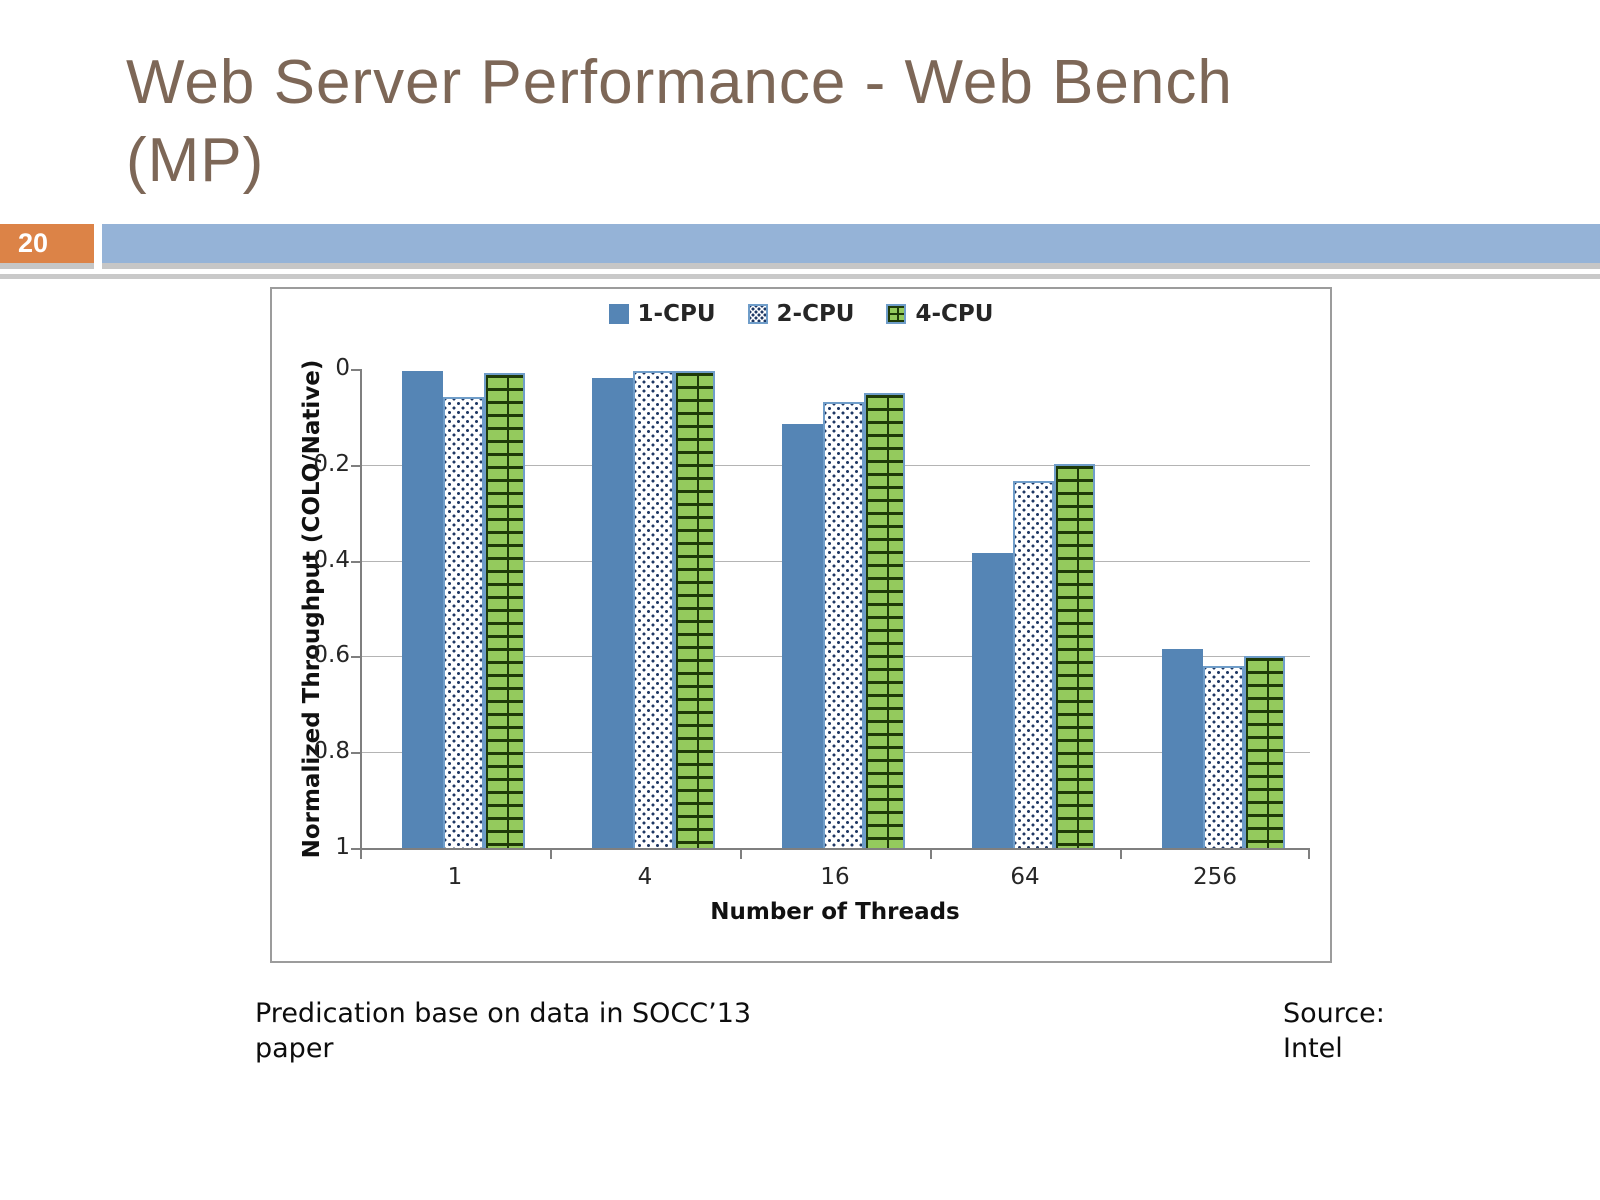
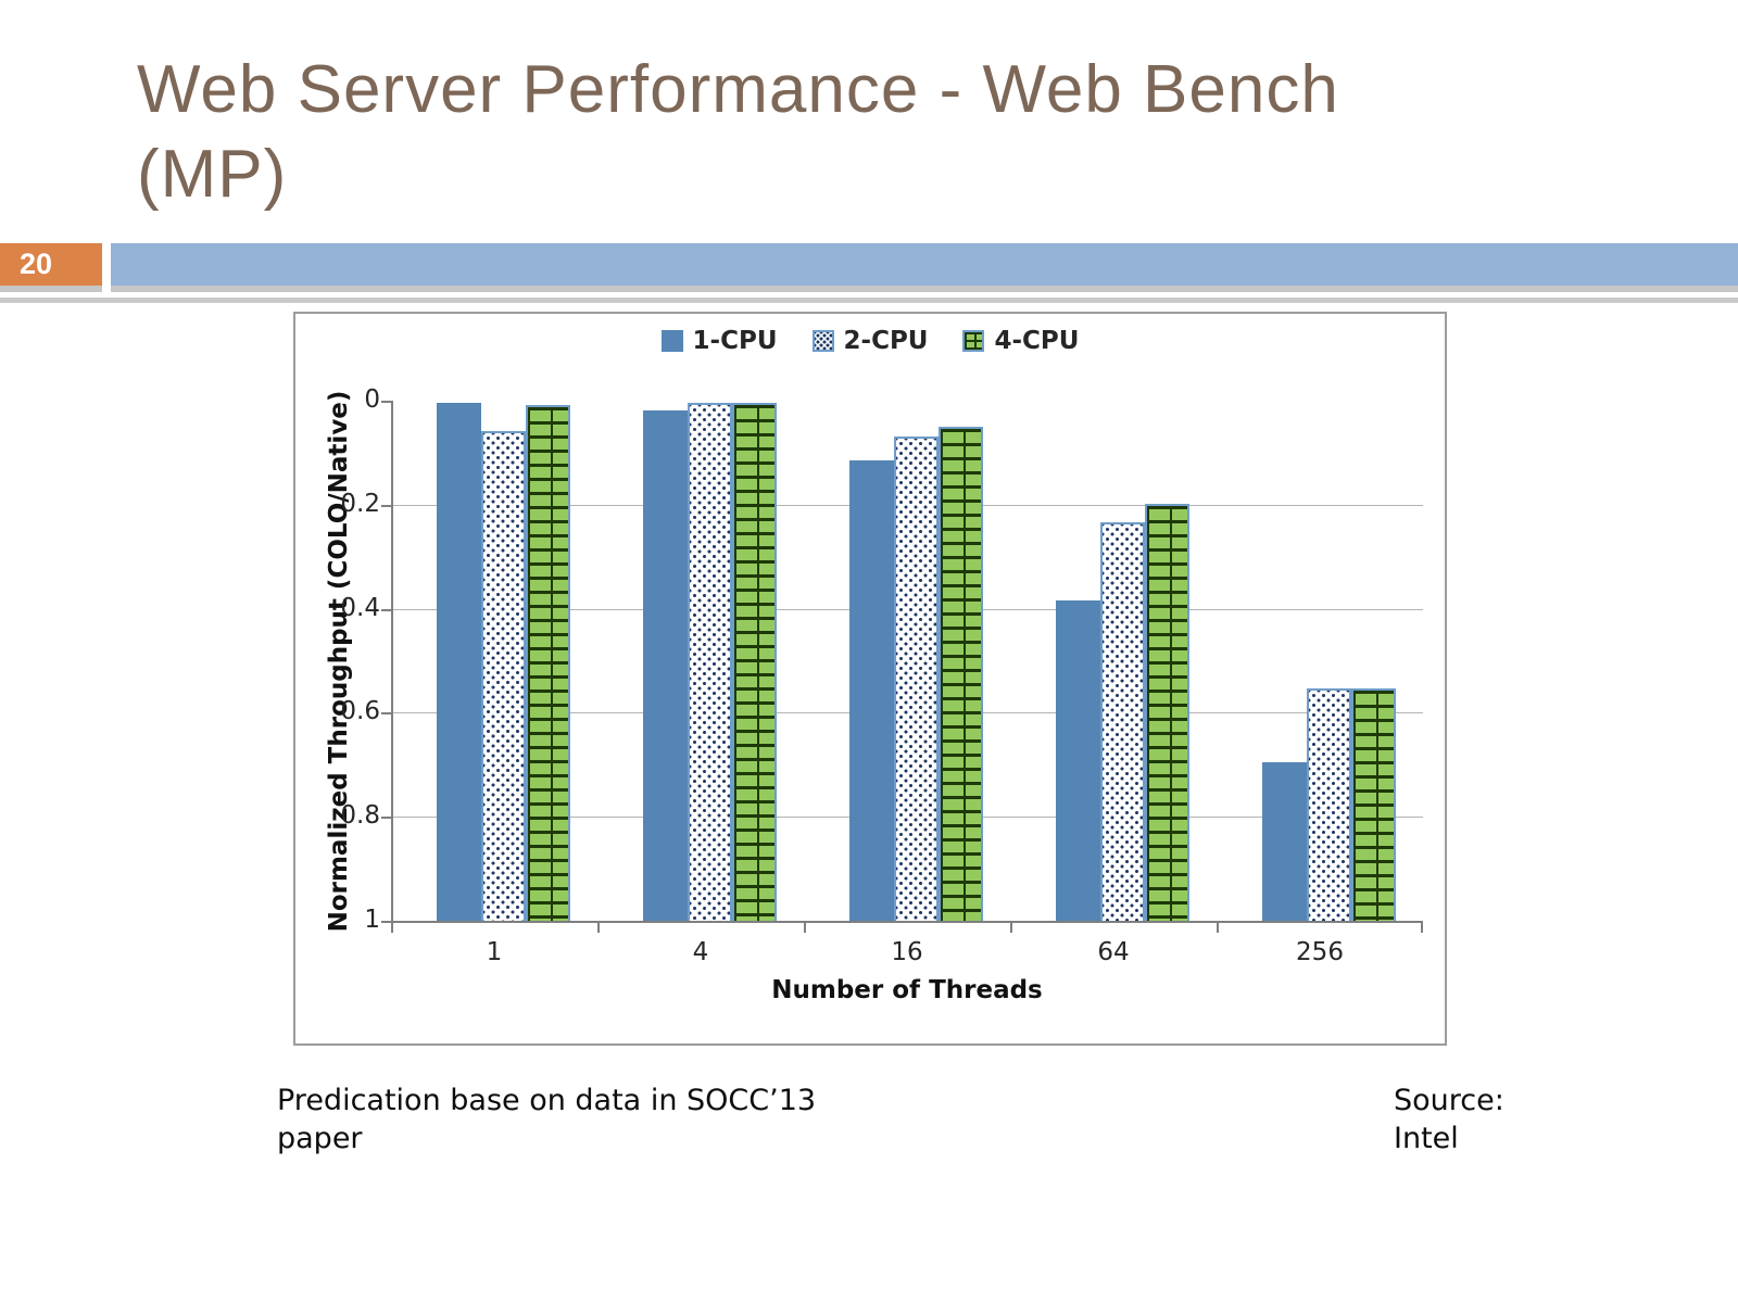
1-CPU/256: 0.42 -> 0.31
2-CPU/256: 0.39 -> 0.45
4-CPU/256: 0.41 -> 0.45
